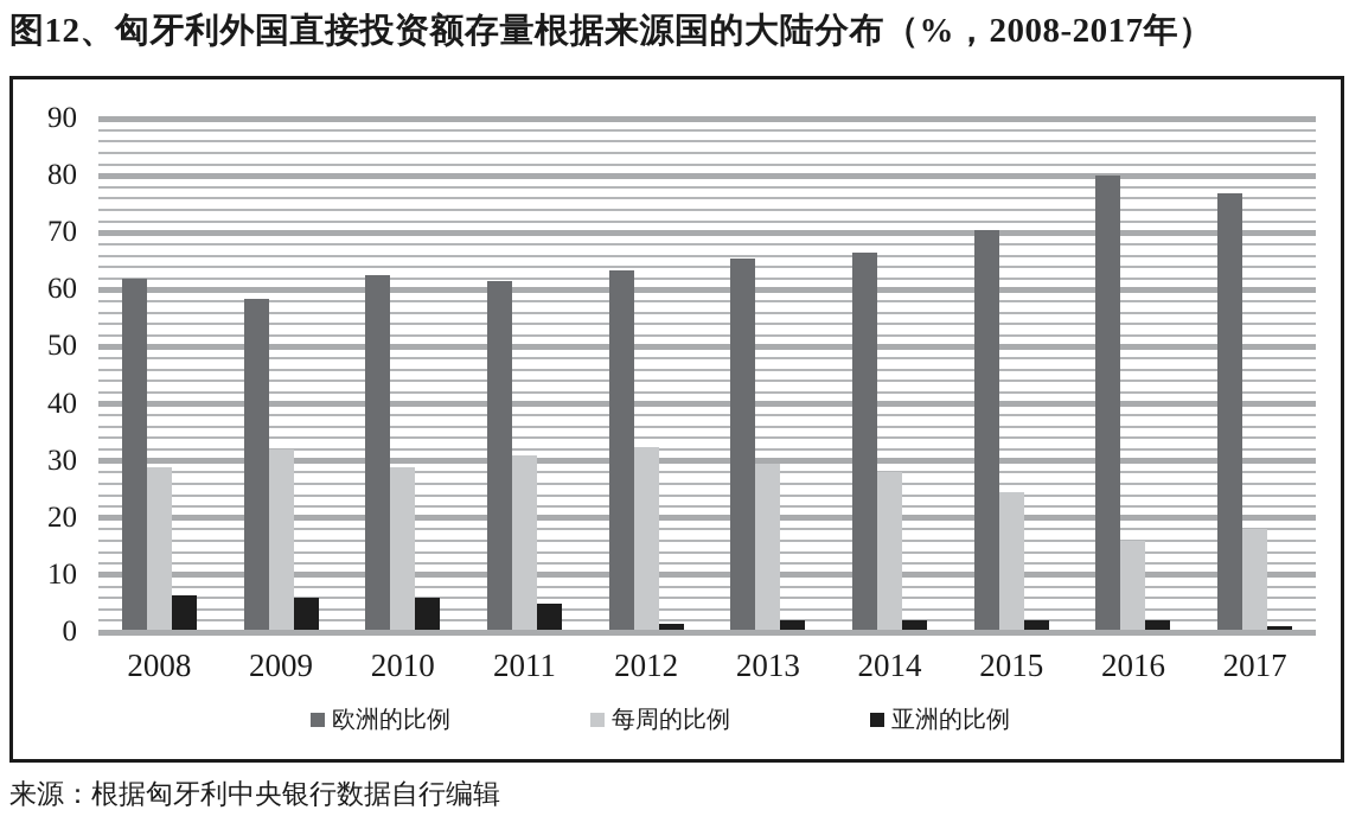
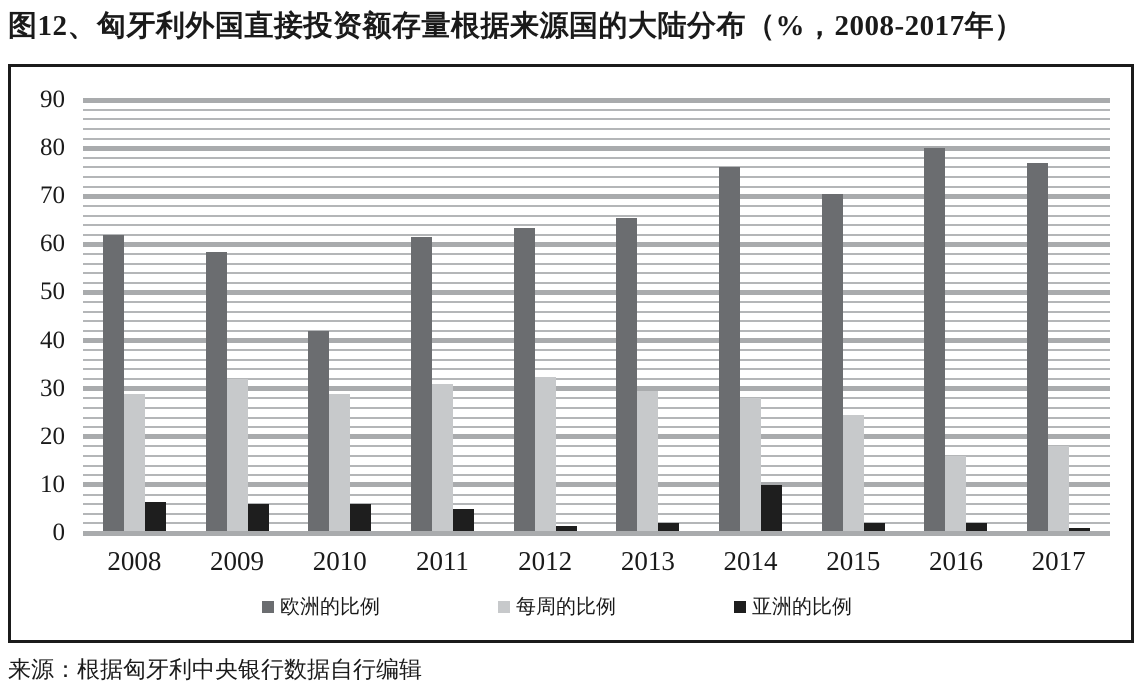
欧洲的比例/2010: 62 -> 42
欧洲的比例/2014: 66 -> 76
亚洲的比例/2014: 2 -> 10
